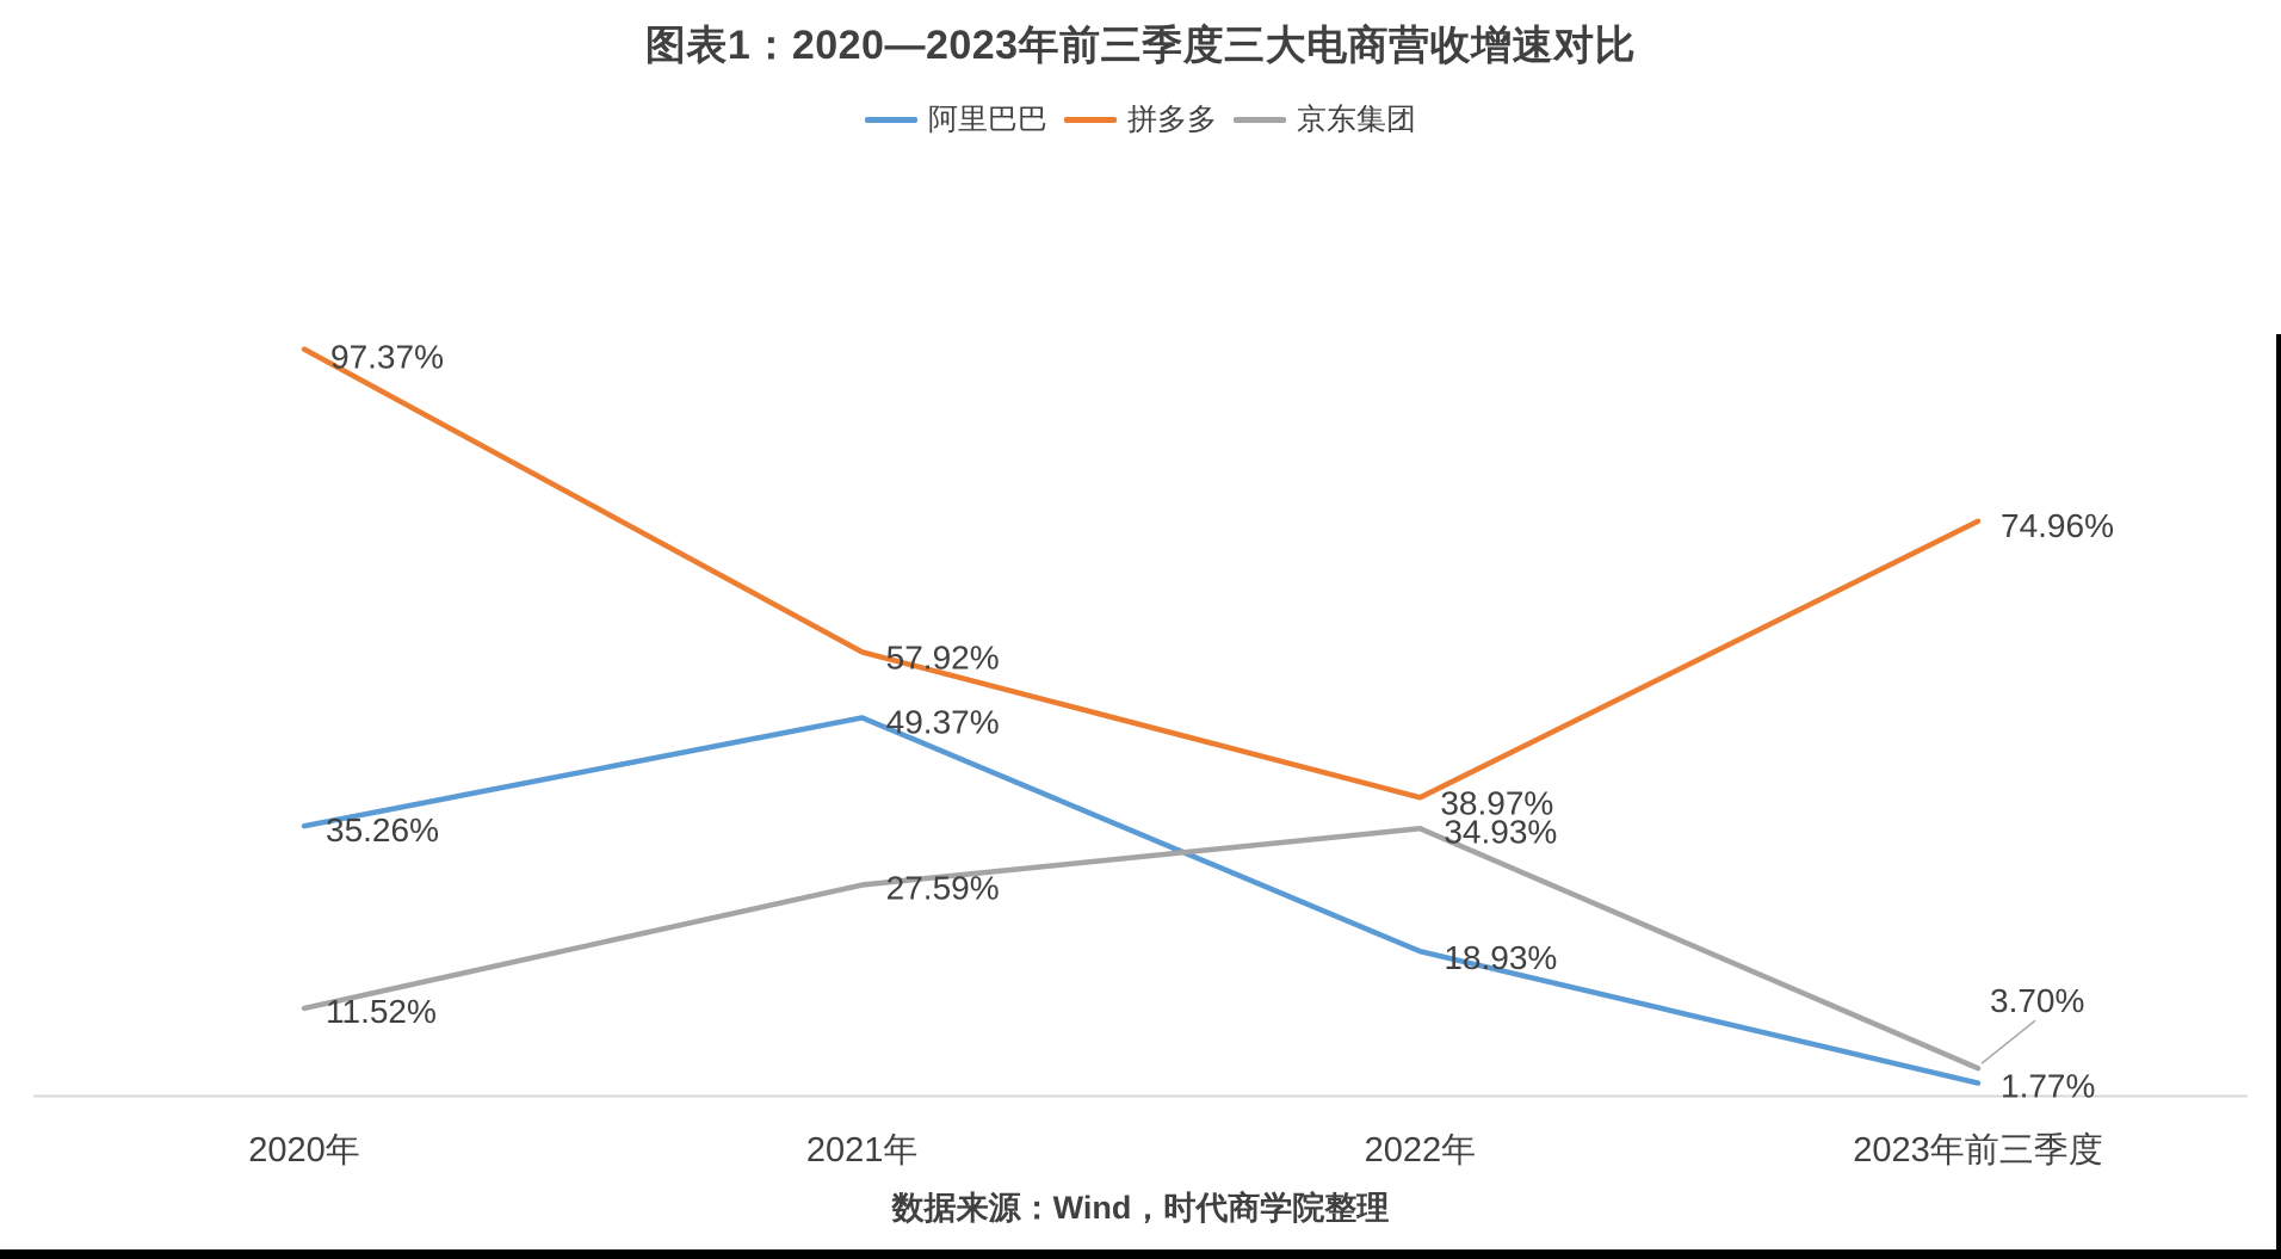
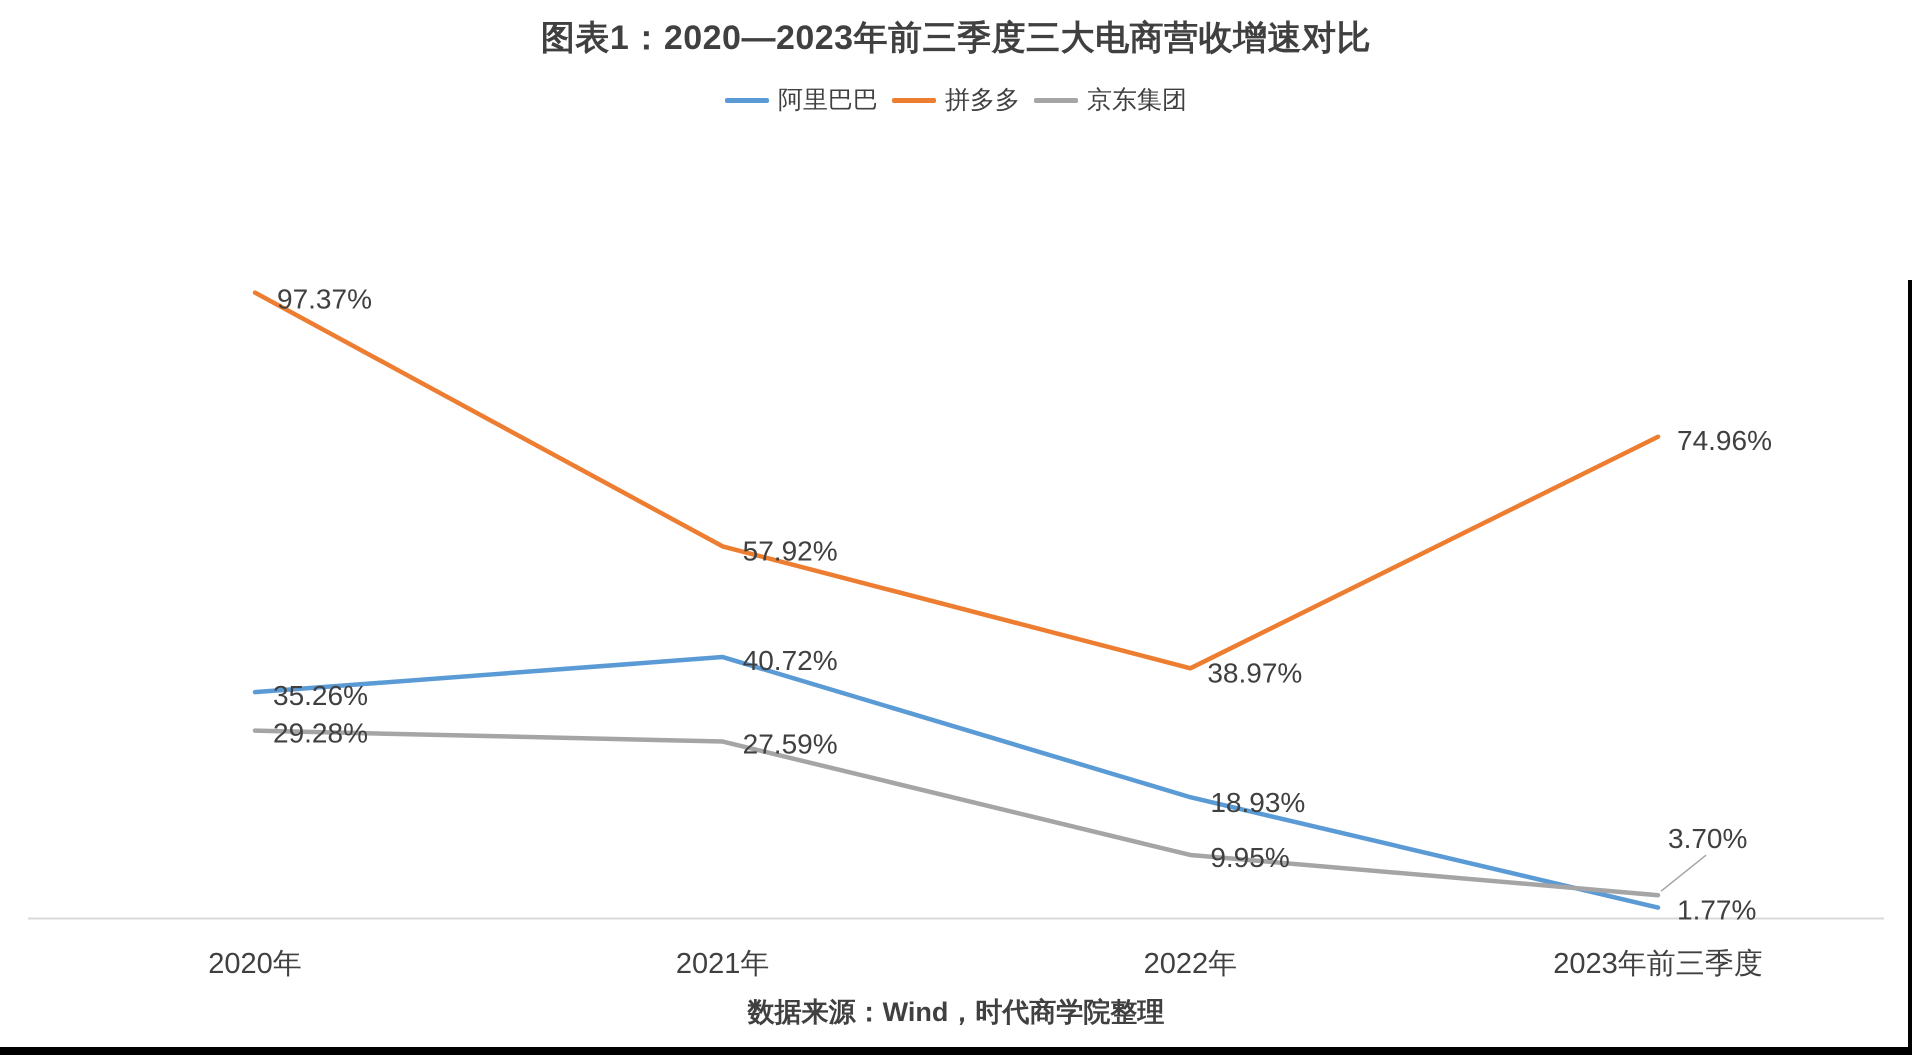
京东集团/2020年: 11.52% -> 29.28%
阿里巴巴/2021年: 49.37% -> 40.72%
京东集团/2022年: 34.93% -> 9.95%
